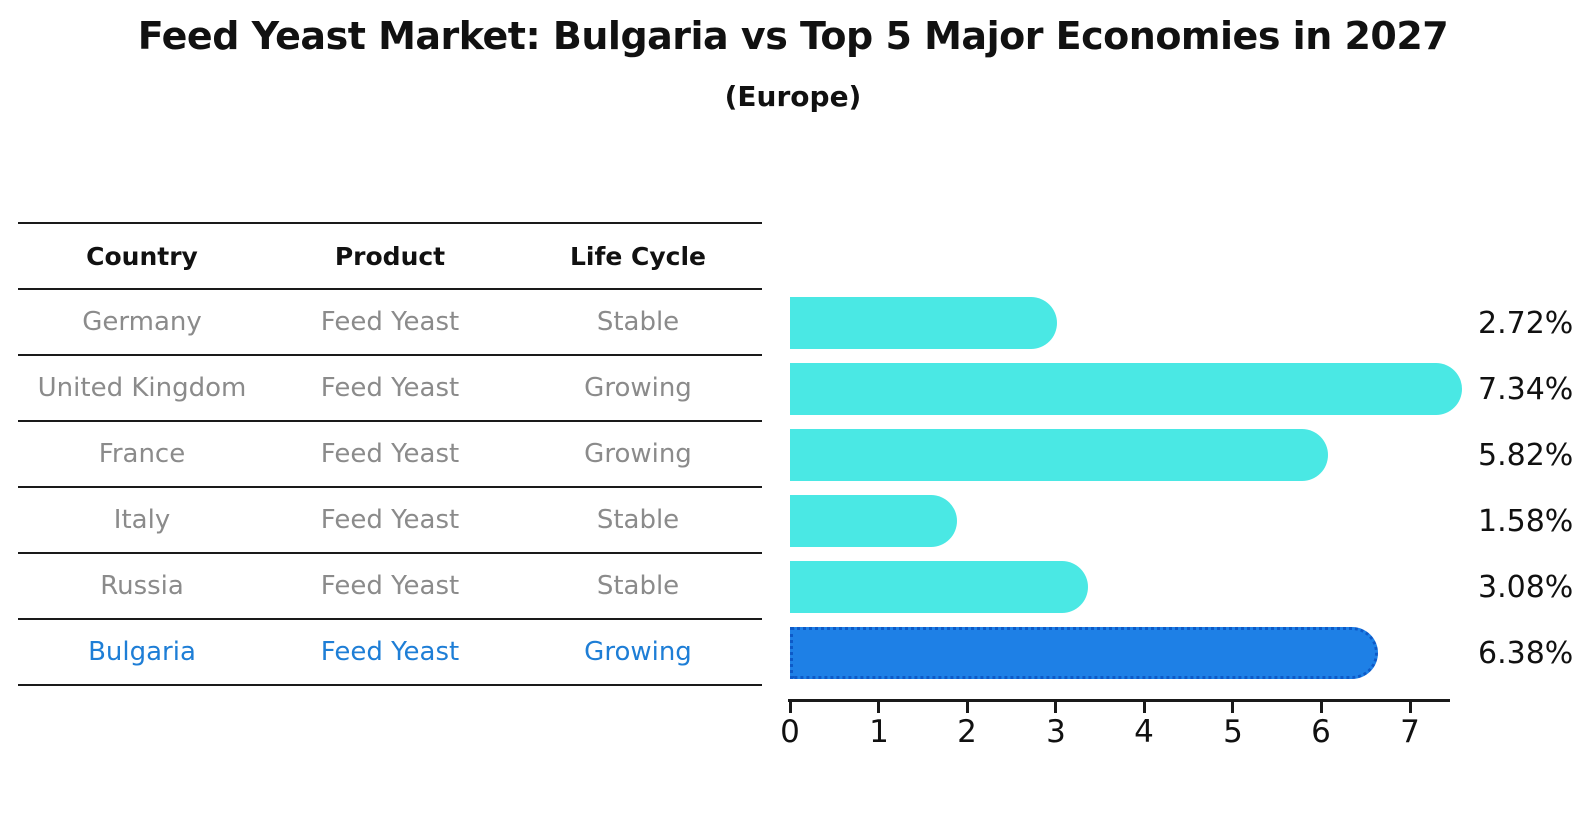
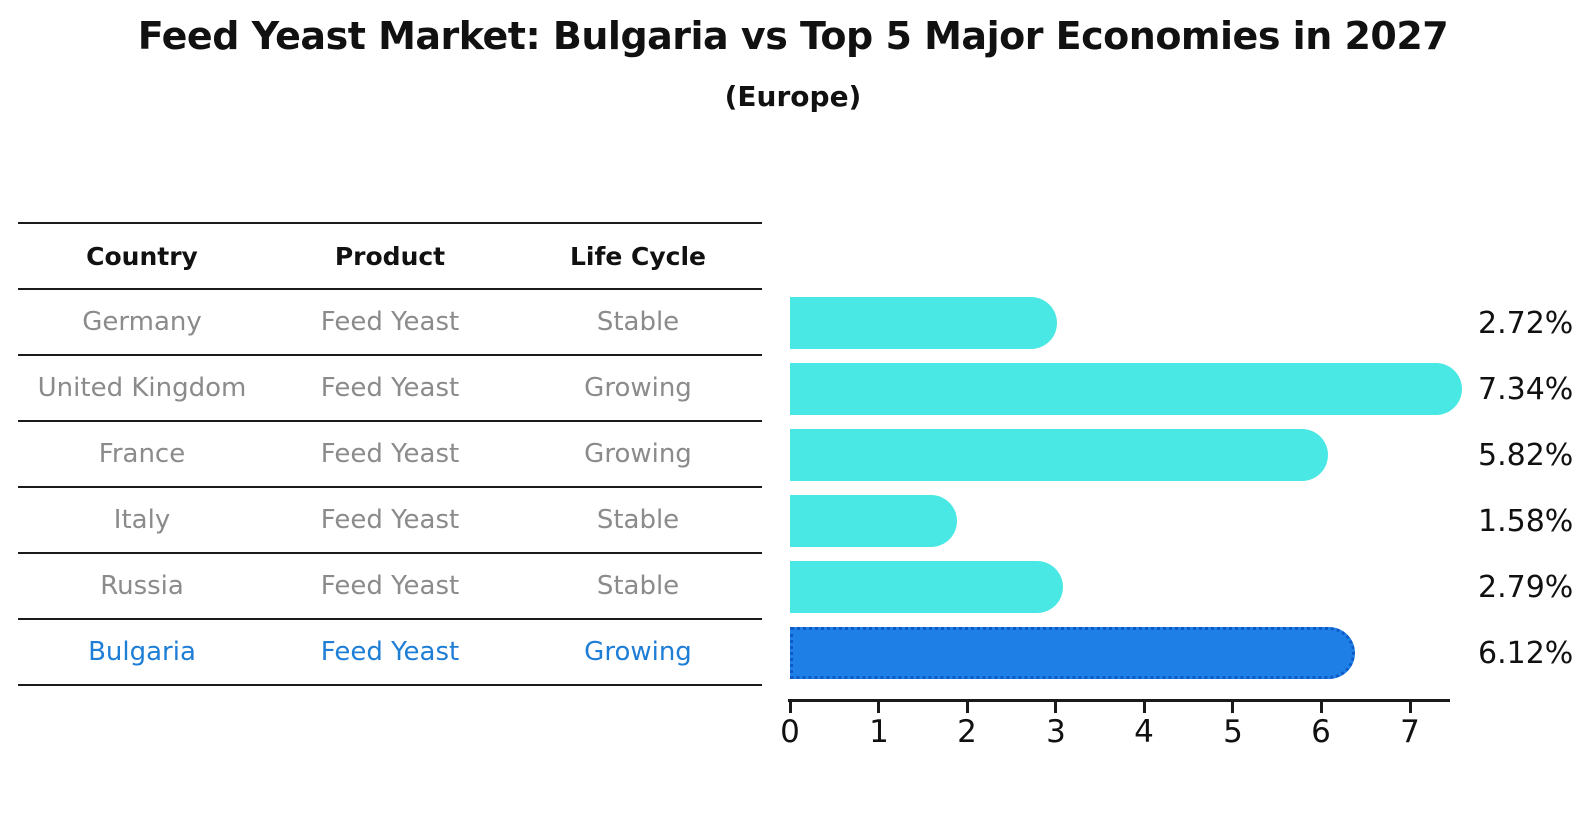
Russia: 3.08% -> 2.79%
Bulgaria: 6.38% -> 6.12%
